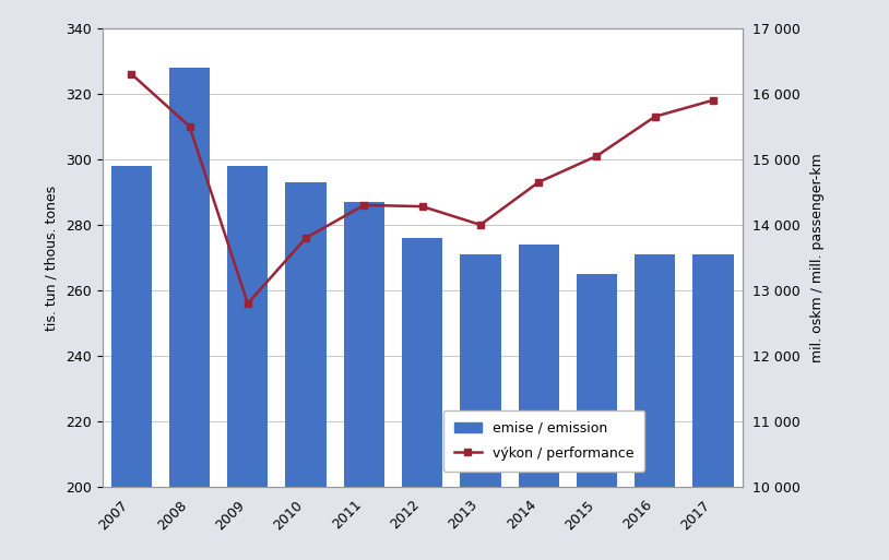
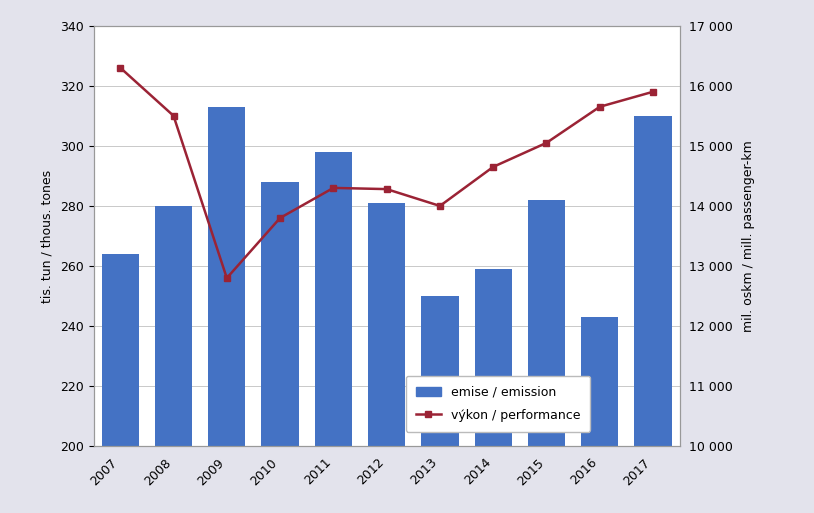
emise / emission/2007: 298 -> 264
emise / emission/2008: 328 -> 280
emise / emission/2009: 298 -> 313
emise / emission/2010: 293 -> 288
emise / emission/2011: 287 -> 298
emise / emission/2012: 276 -> 281
emise / emission/2013: 271 -> 250
emise / emission/2014: 274 -> 259
emise / emission/2015: 265 -> 282
emise / emission/2016: 271 -> 243
emise / emission/2017: 271 -> 310
